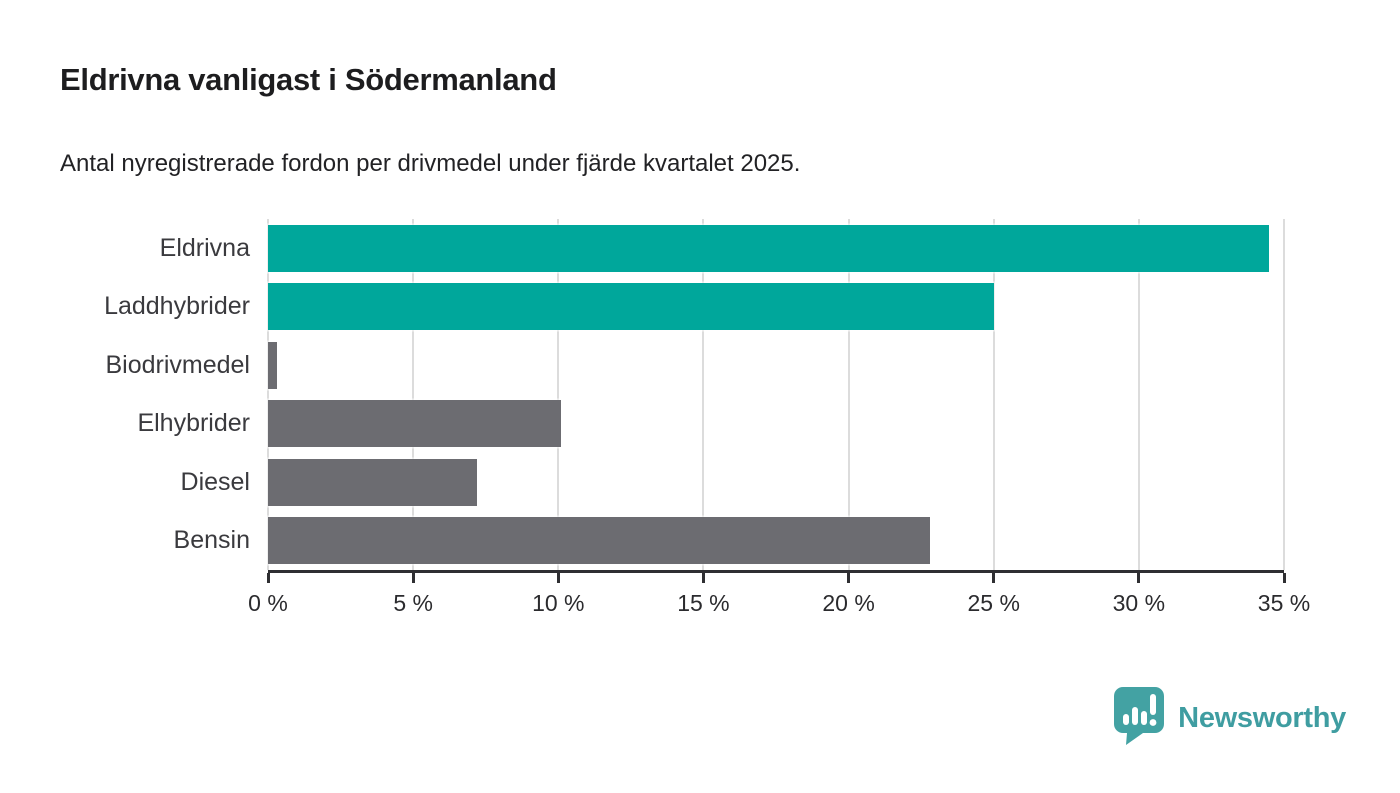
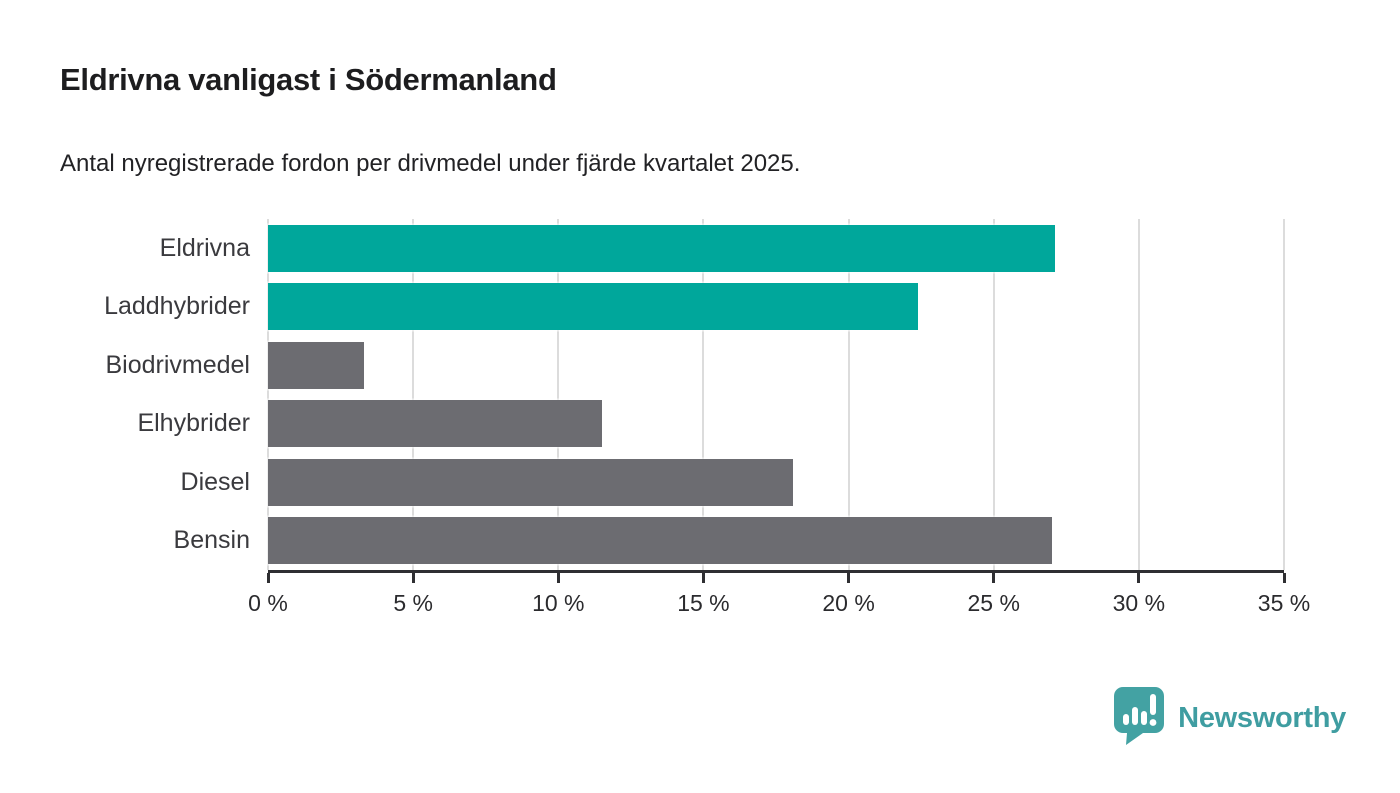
Eldrivna: 34.5% -> 27.1%
Laddhybrider: 25.0% -> 22.4%
Biodrivmedel: 0.3% -> 3.3%
Elhybrider: 10.1% -> 11.5%
Diesel: 7.2% -> 18.1%
Bensin: 22.8% -> 27.0%
